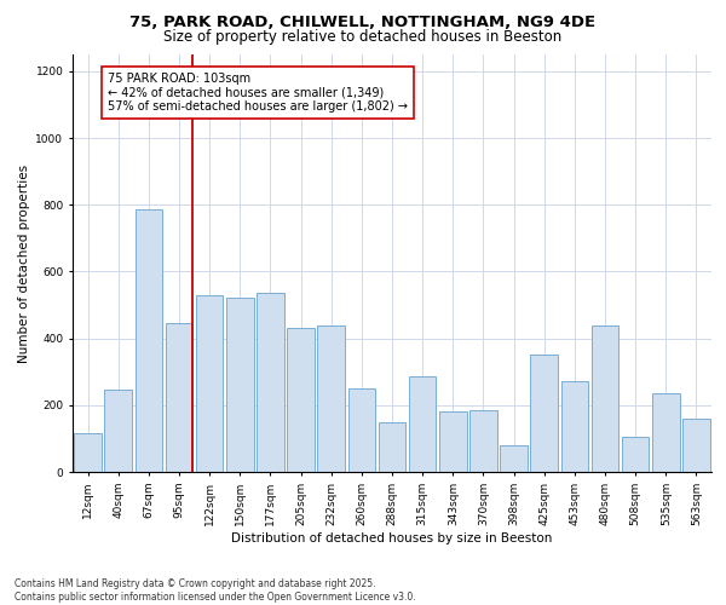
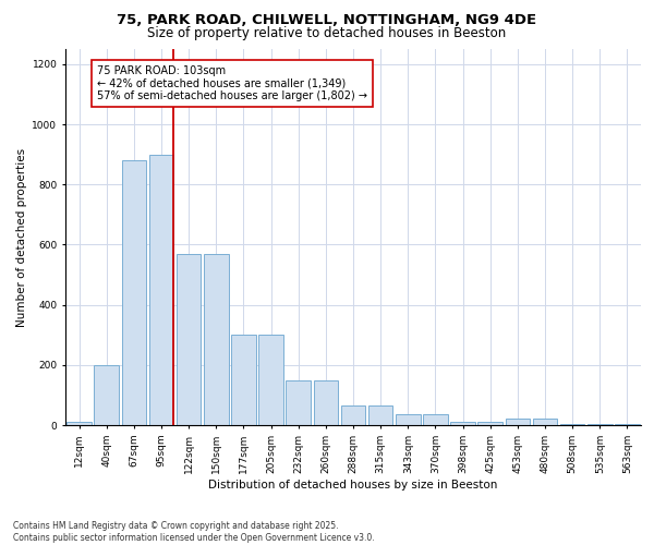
12sqm: 115 -> 10
40sqm: 245 -> 200
67sqm: 785 -> 880
95sqm: 445 -> 900
122sqm: 530 -> 570
150sqm: 520 -> 570
177sqm: 535 -> 300
205sqm: 430 -> 300
232sqm: 440 -> 150
260sqm: 250 -> 150
288sqm: 150 -> 65
315sqm: 285 -> 65
343sqm: 180 -> 35
370sqm: 185 -> 35
398sqm: 80 -> 10
425sqm: 350 -> 10
453sqm: 270 -> 20
480sqm: 440 -> 20
508sqm: 105 -> 5
535sqm: 235 -> 5
563sqm: 160 -> 2
